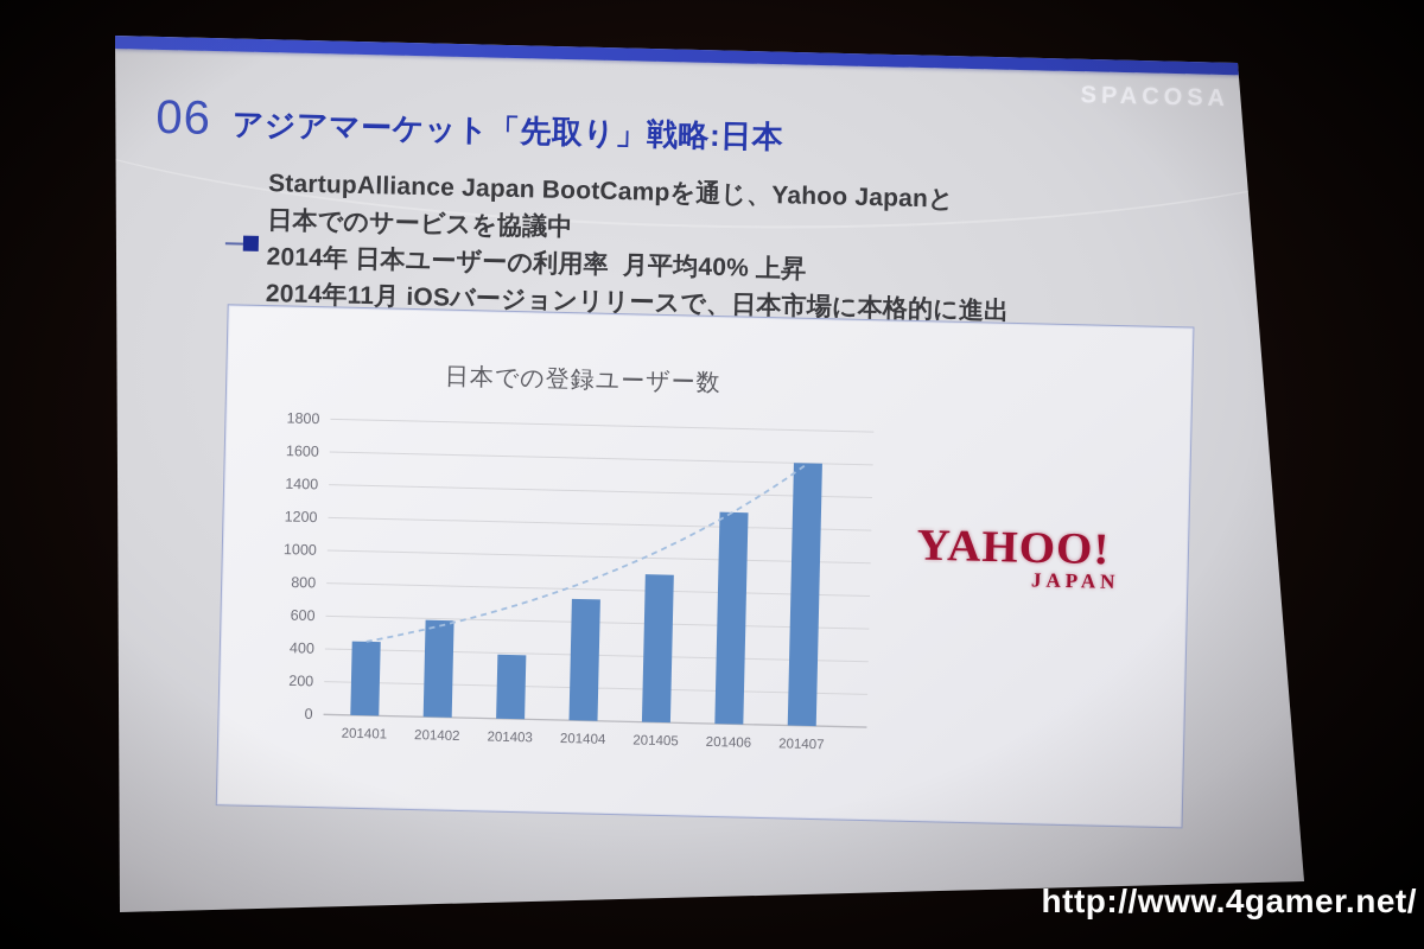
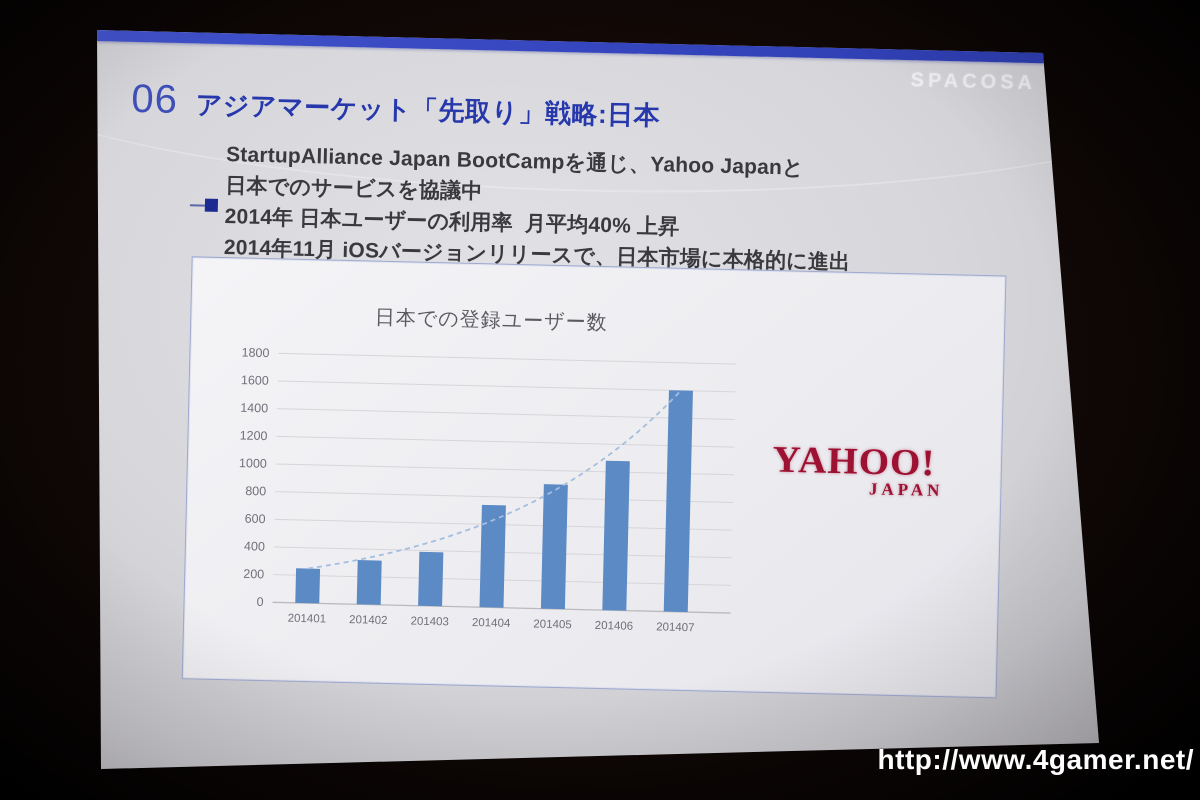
201401: 450 -> 250
201402: 590 -> 320
201406: 1290 -> 1080
